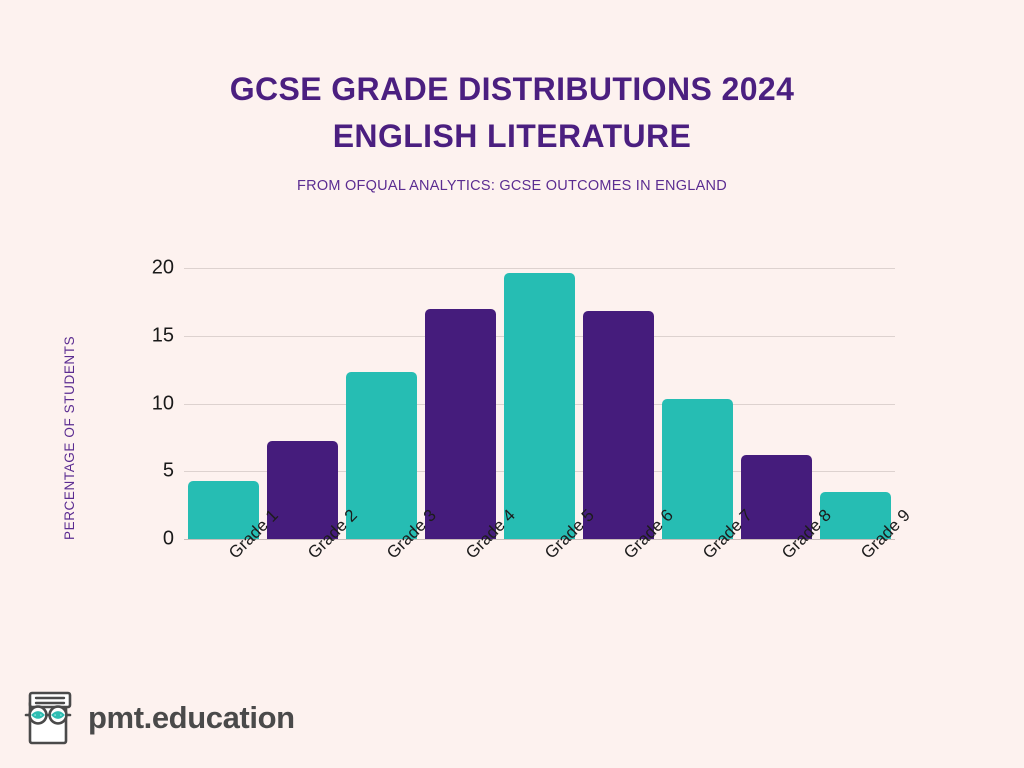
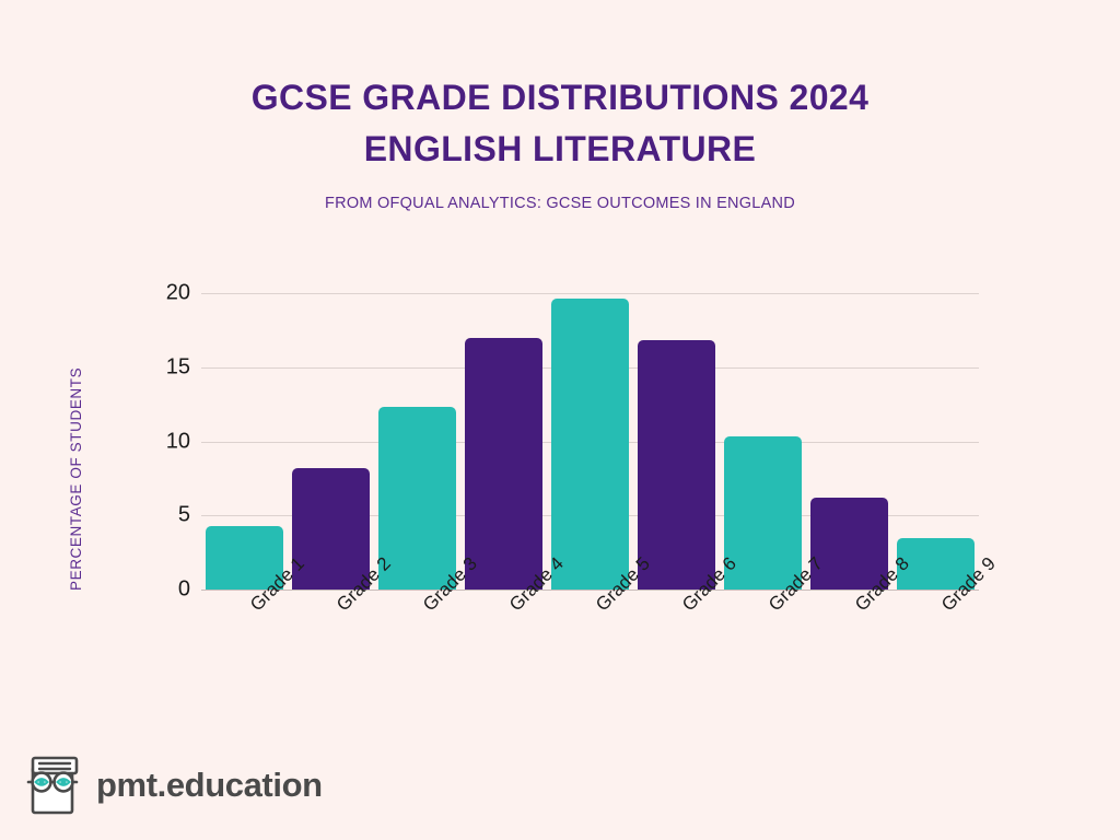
Grade 2: 7.2 -> 8.2
